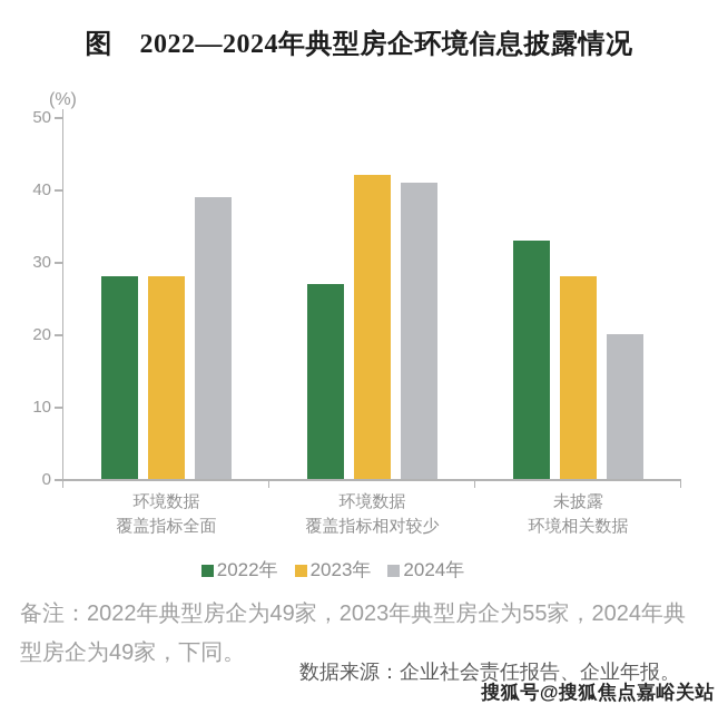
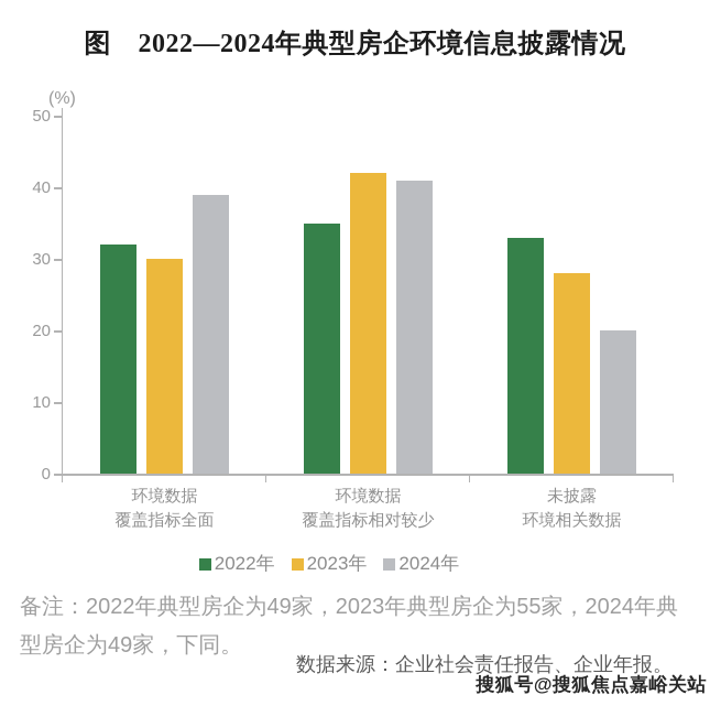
2022年/环境数据覆盖指标全面: 28 -> 32
2023年/环境数据覆盖指标全面: 28 -> 30
2022年/环境数据覆盖指标相对较少: 27 -> 35
